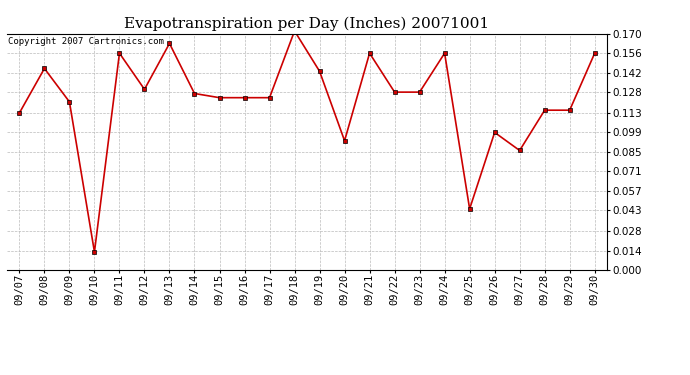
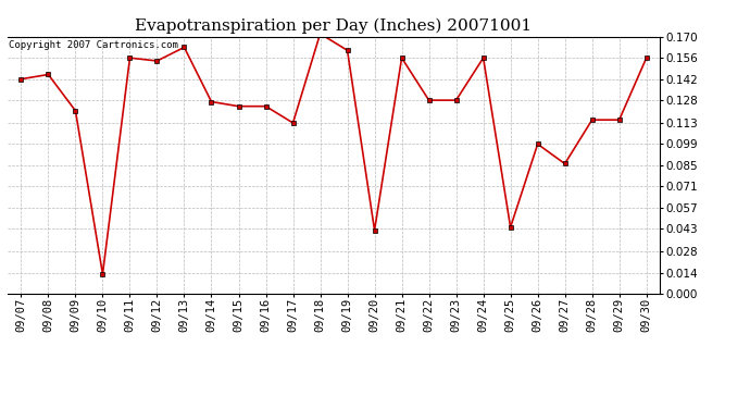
09/07: 0.113 -> 0.142
09/12: 0.130 -> 0.154
09/17: 0.124 -> 0.113
09/19: 0.143 -> 0.161
09/20: 0.093 -> 0.042
